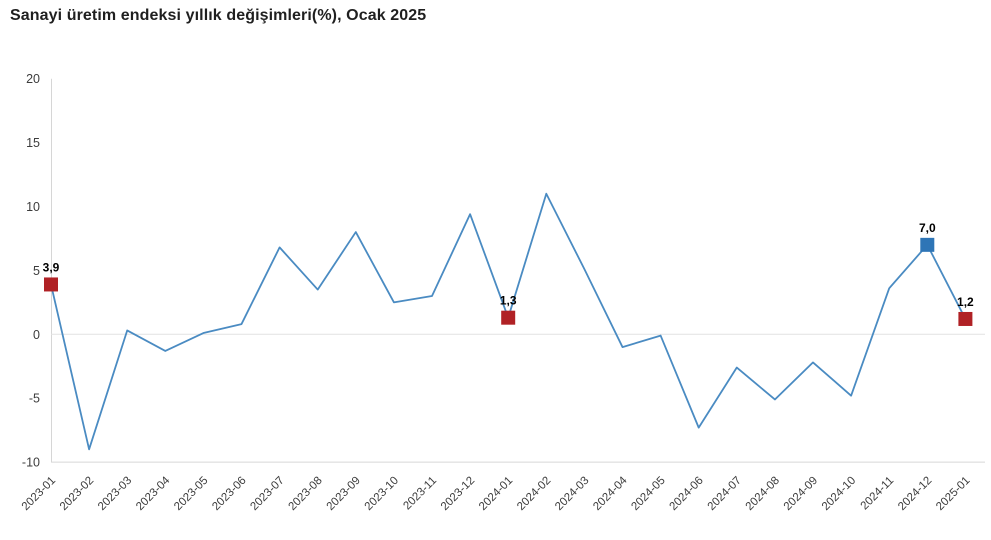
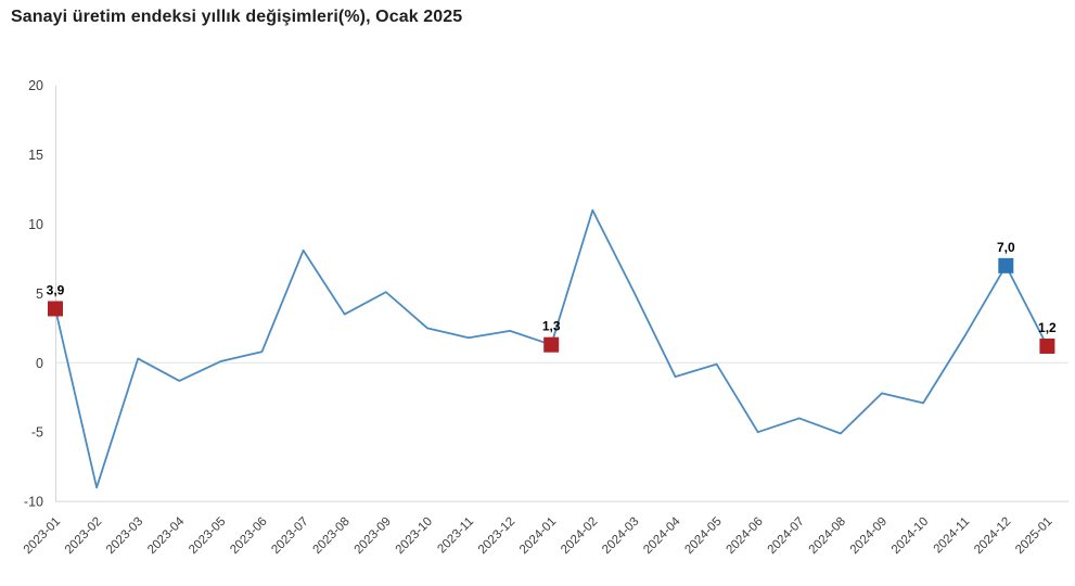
2023-07: 6.8 -> 8.1
2023-09: 8.0 -> 5.1
2023-11: 3.0 -> 1.8
2023-12: 9.4 -> 2.3
2024-06: -7.3 -> -5.0
2024-07: -2.6 -> -4.0
2024-10: -4.8 -> -2.9
2024-11: 3.6 -> 1.9
